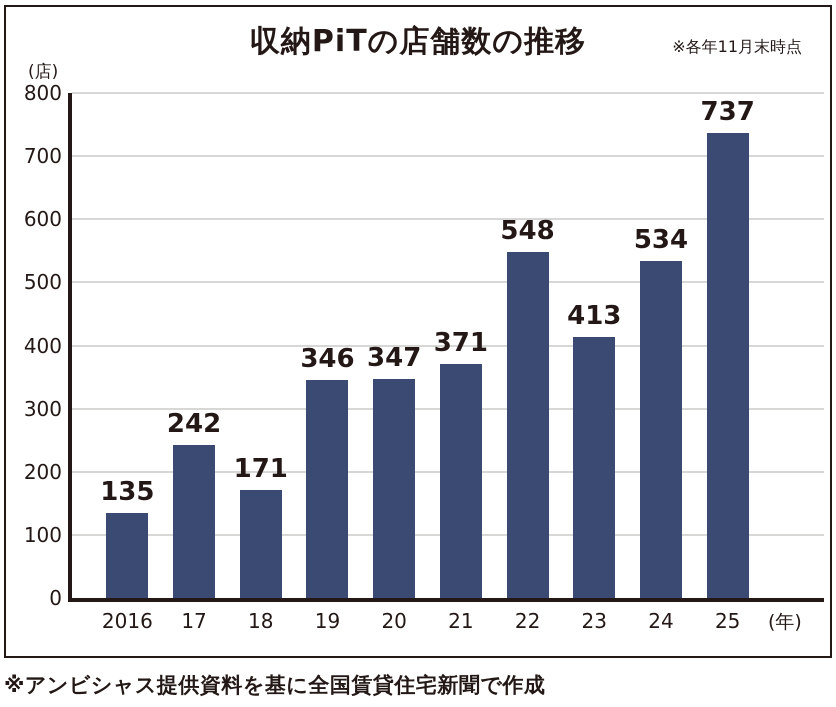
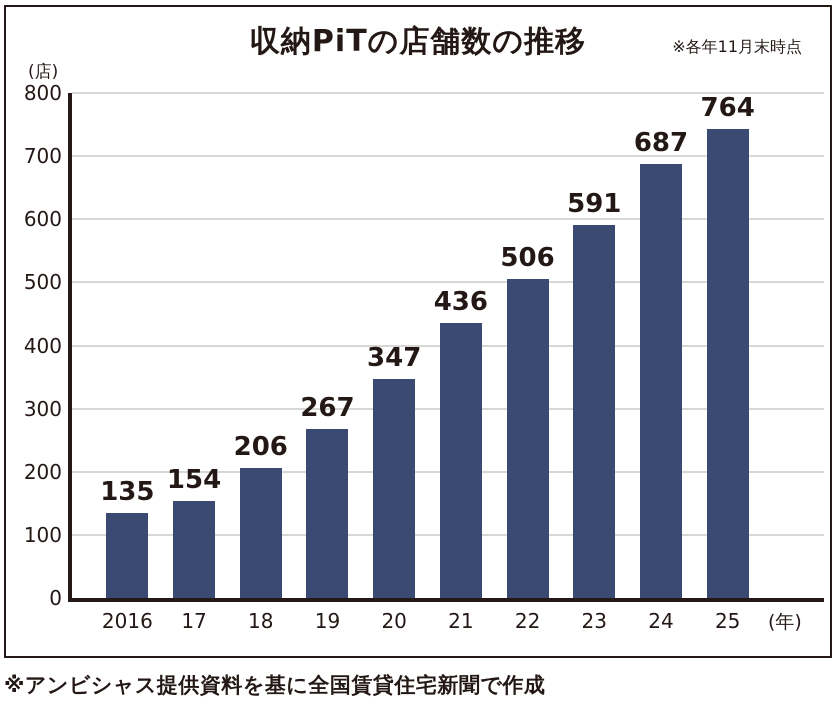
17: 242 -> 154
18: 171 -> 206
19: 346 -> 267
21: 371 -> 436
22: 548 -> 506
23: 413 -> 591
24: 534 -> 687
25: 737 -> 764
